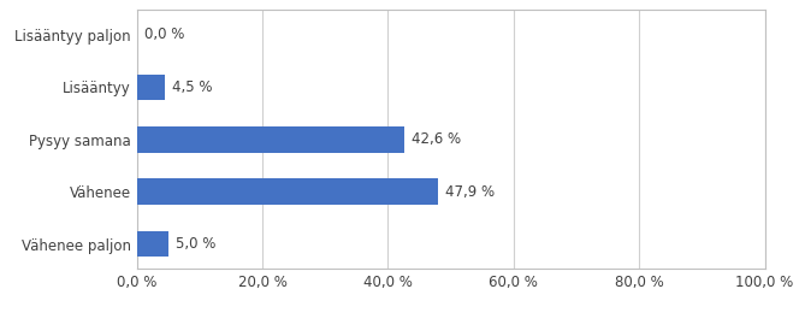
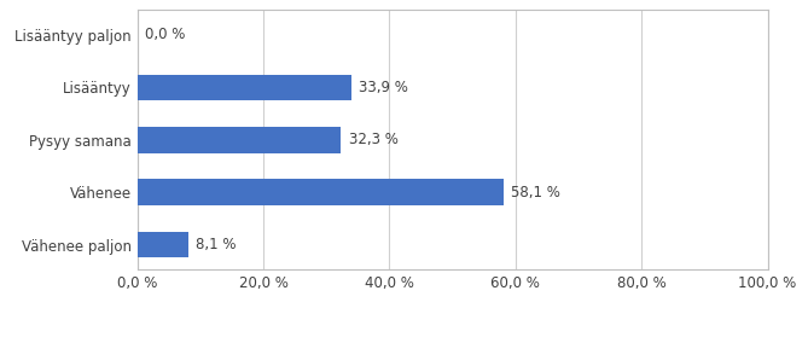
Lisääntyy: 4,5 -> 33,9
Pysyy samana: 42,6 -> 32,3
Vähenee: 47,9 -> 58,1
Vähenee paljon: 5,0 -> 8,1
